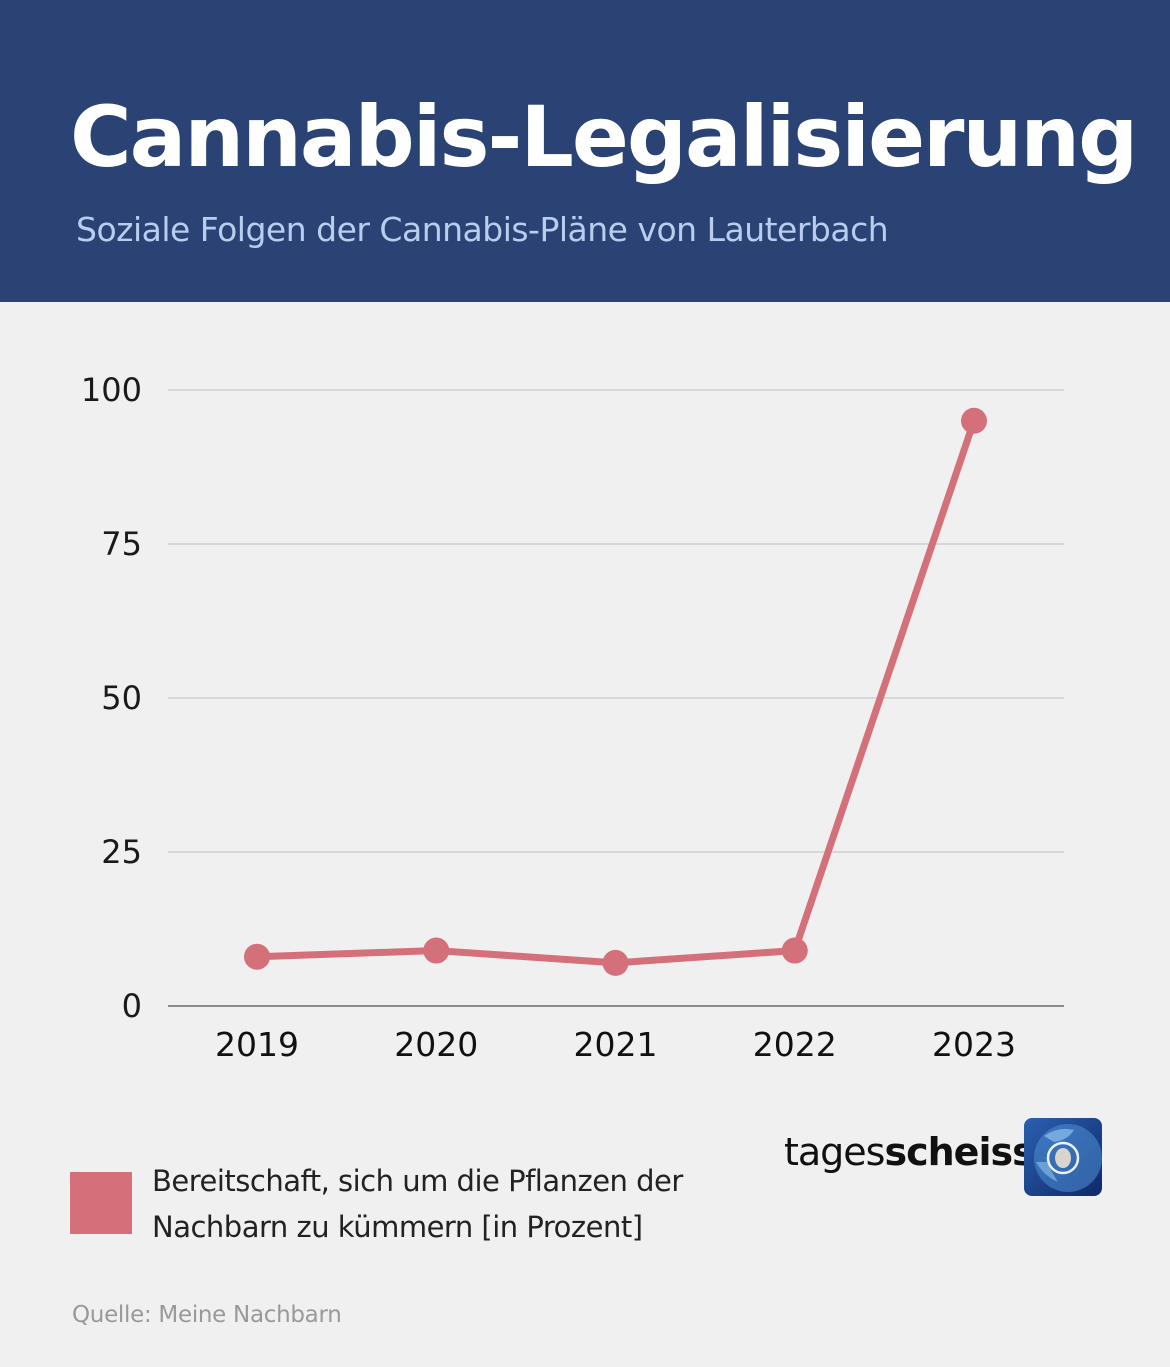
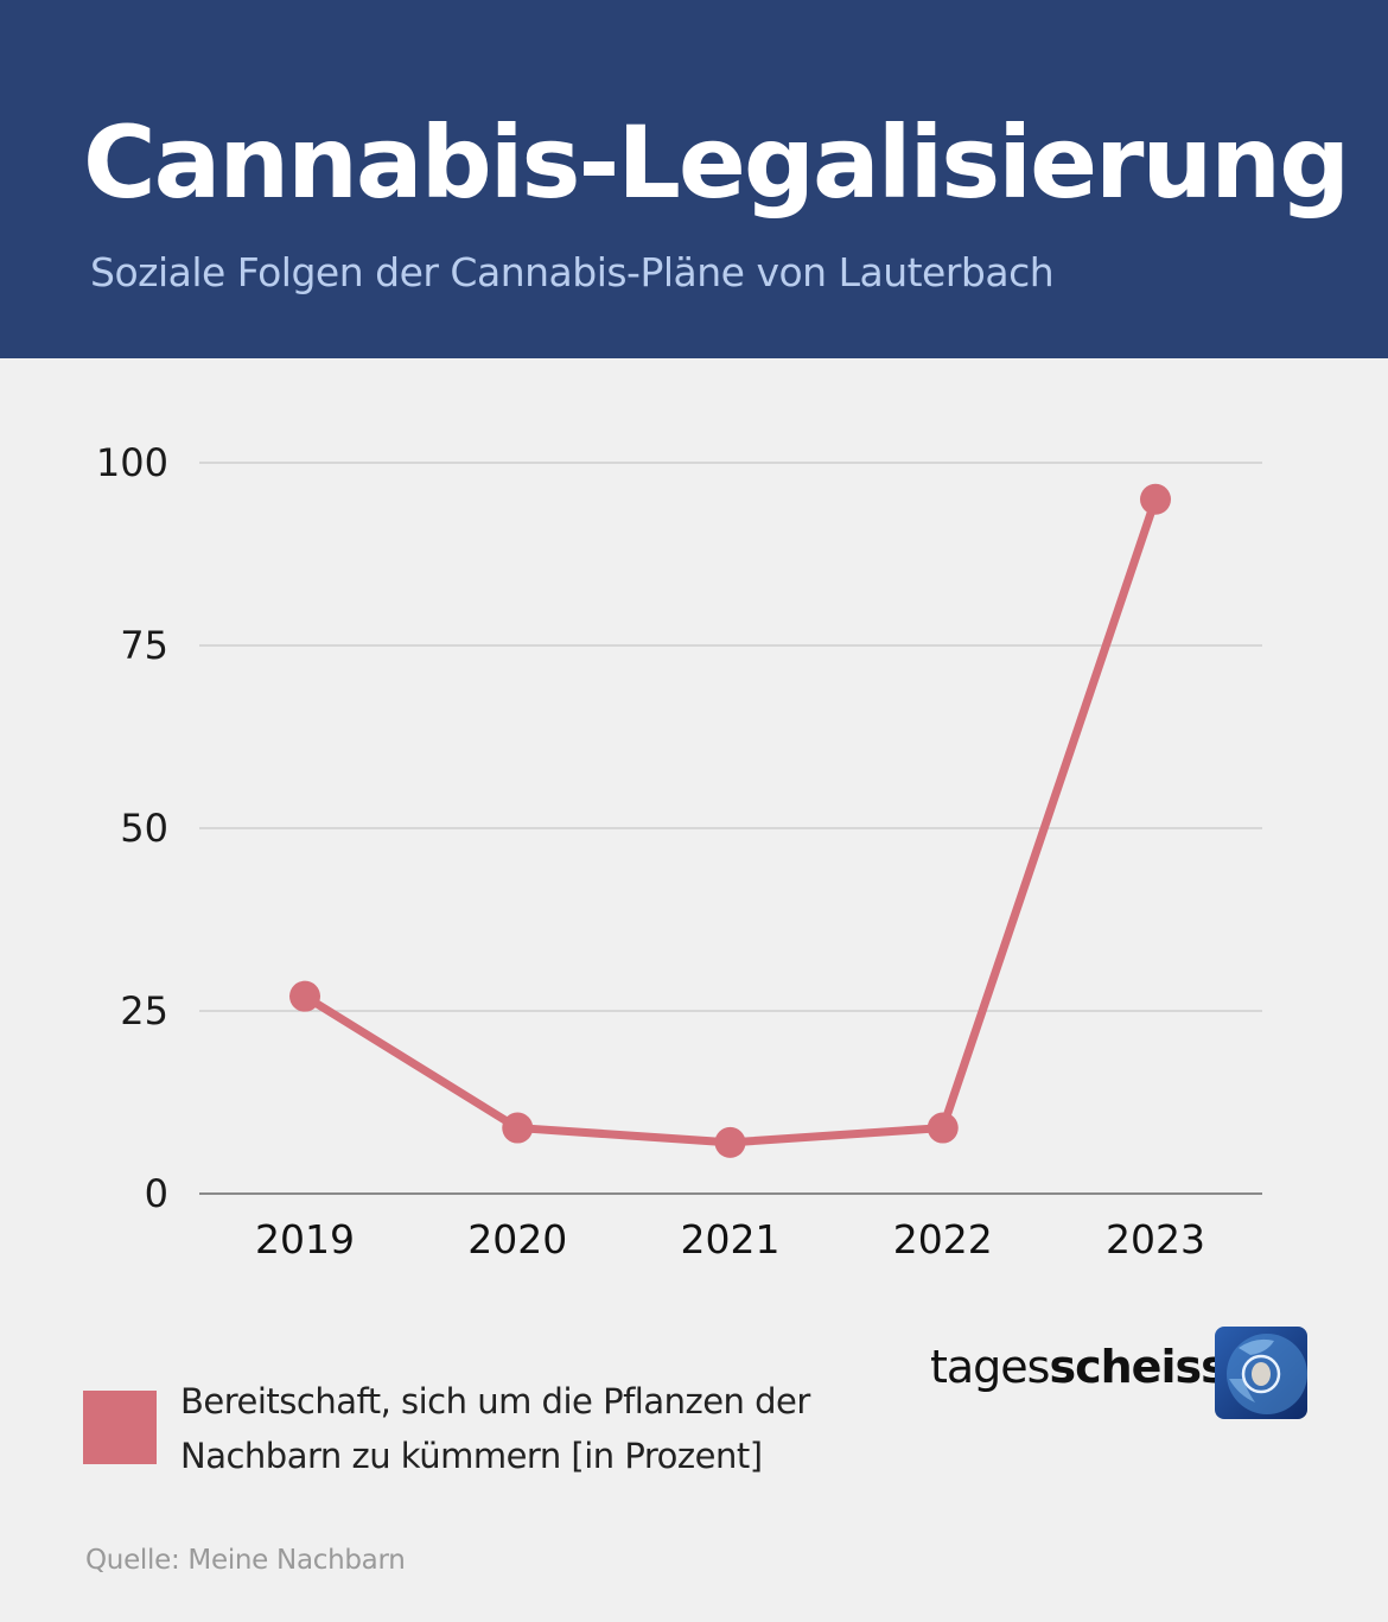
2019: 8 -> 27
